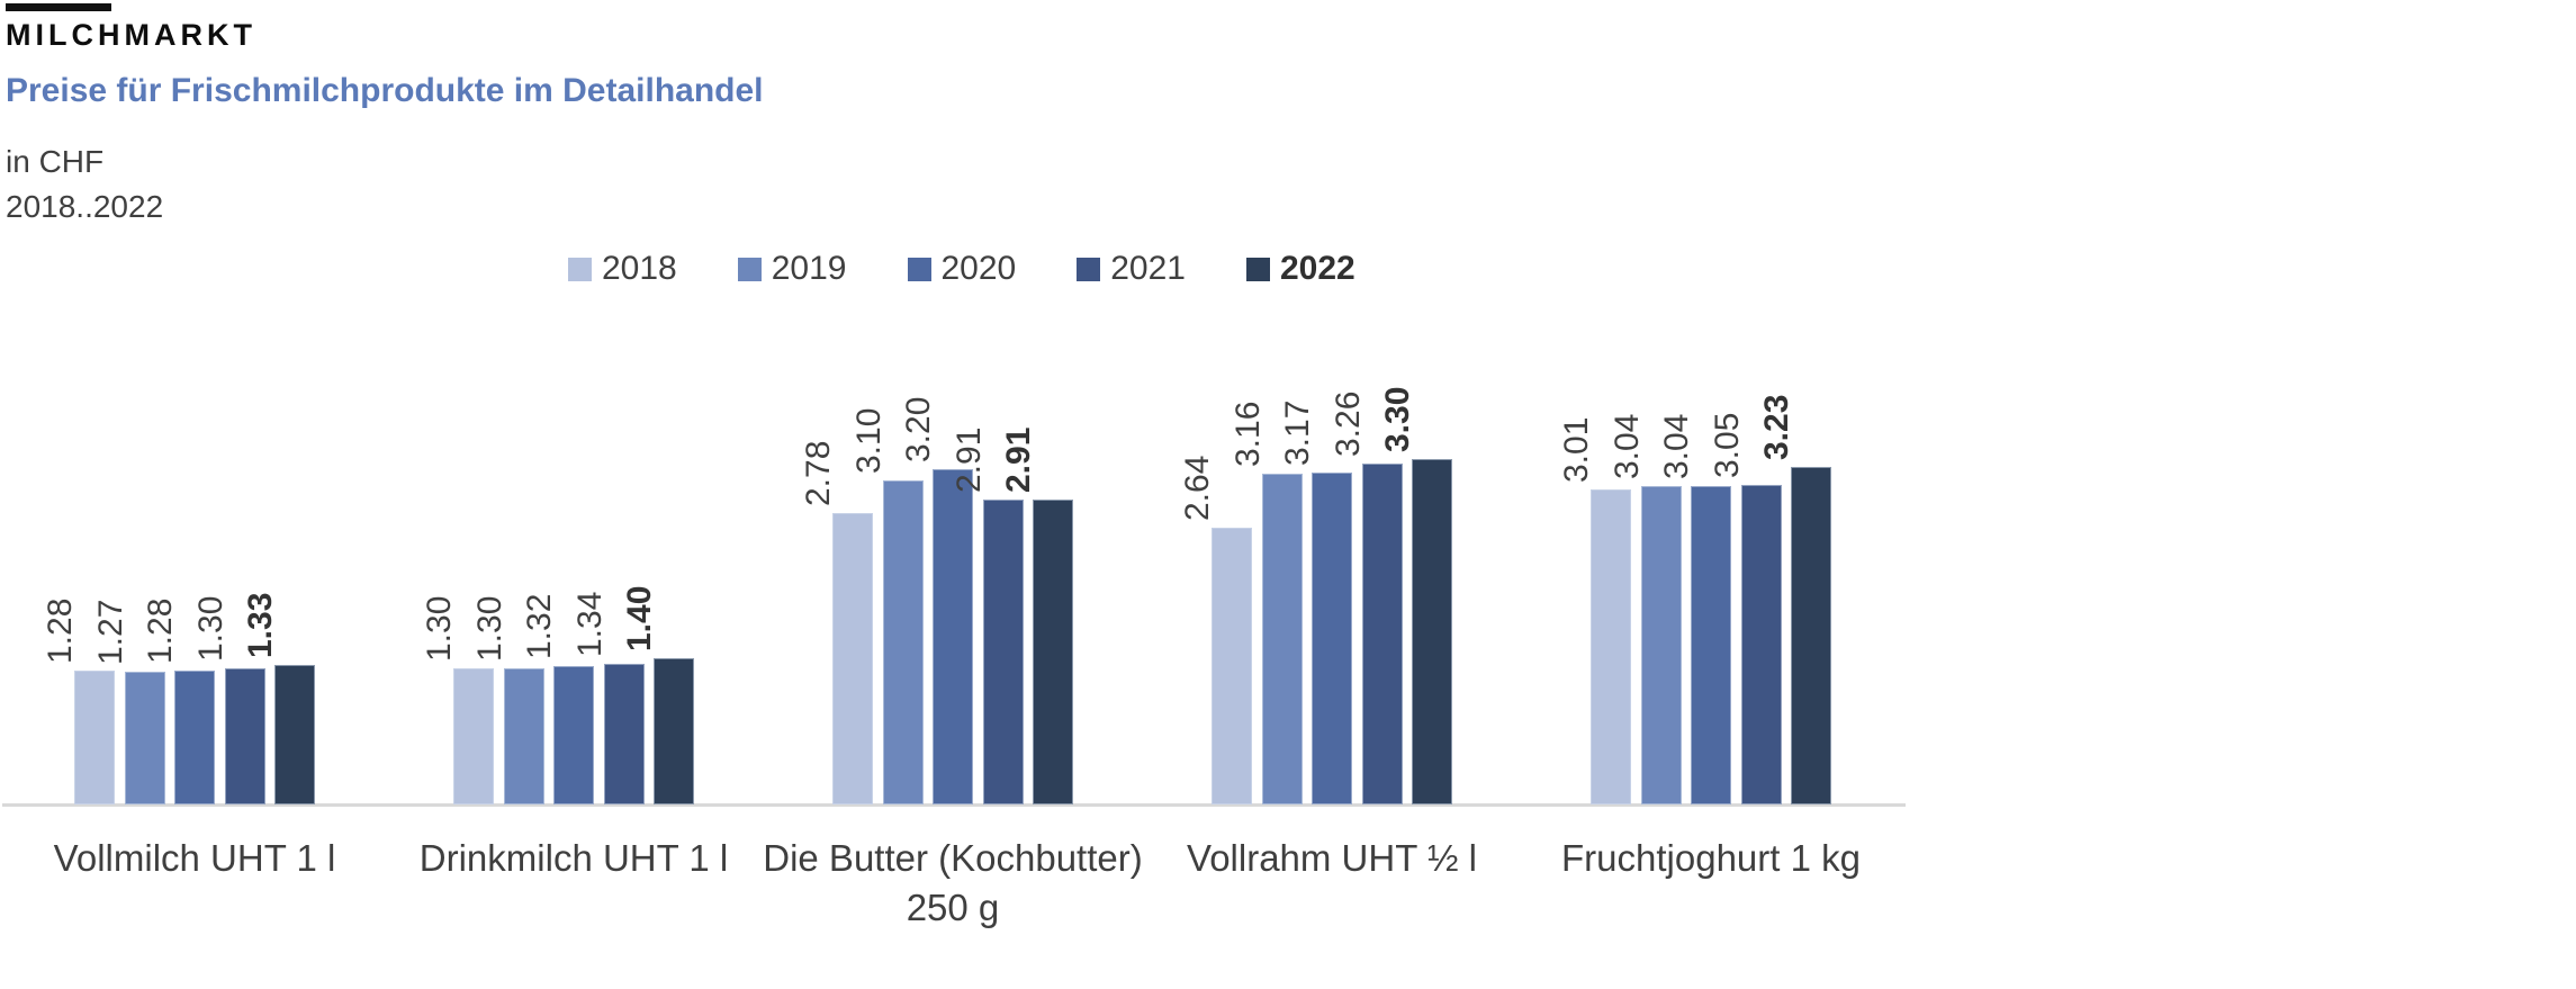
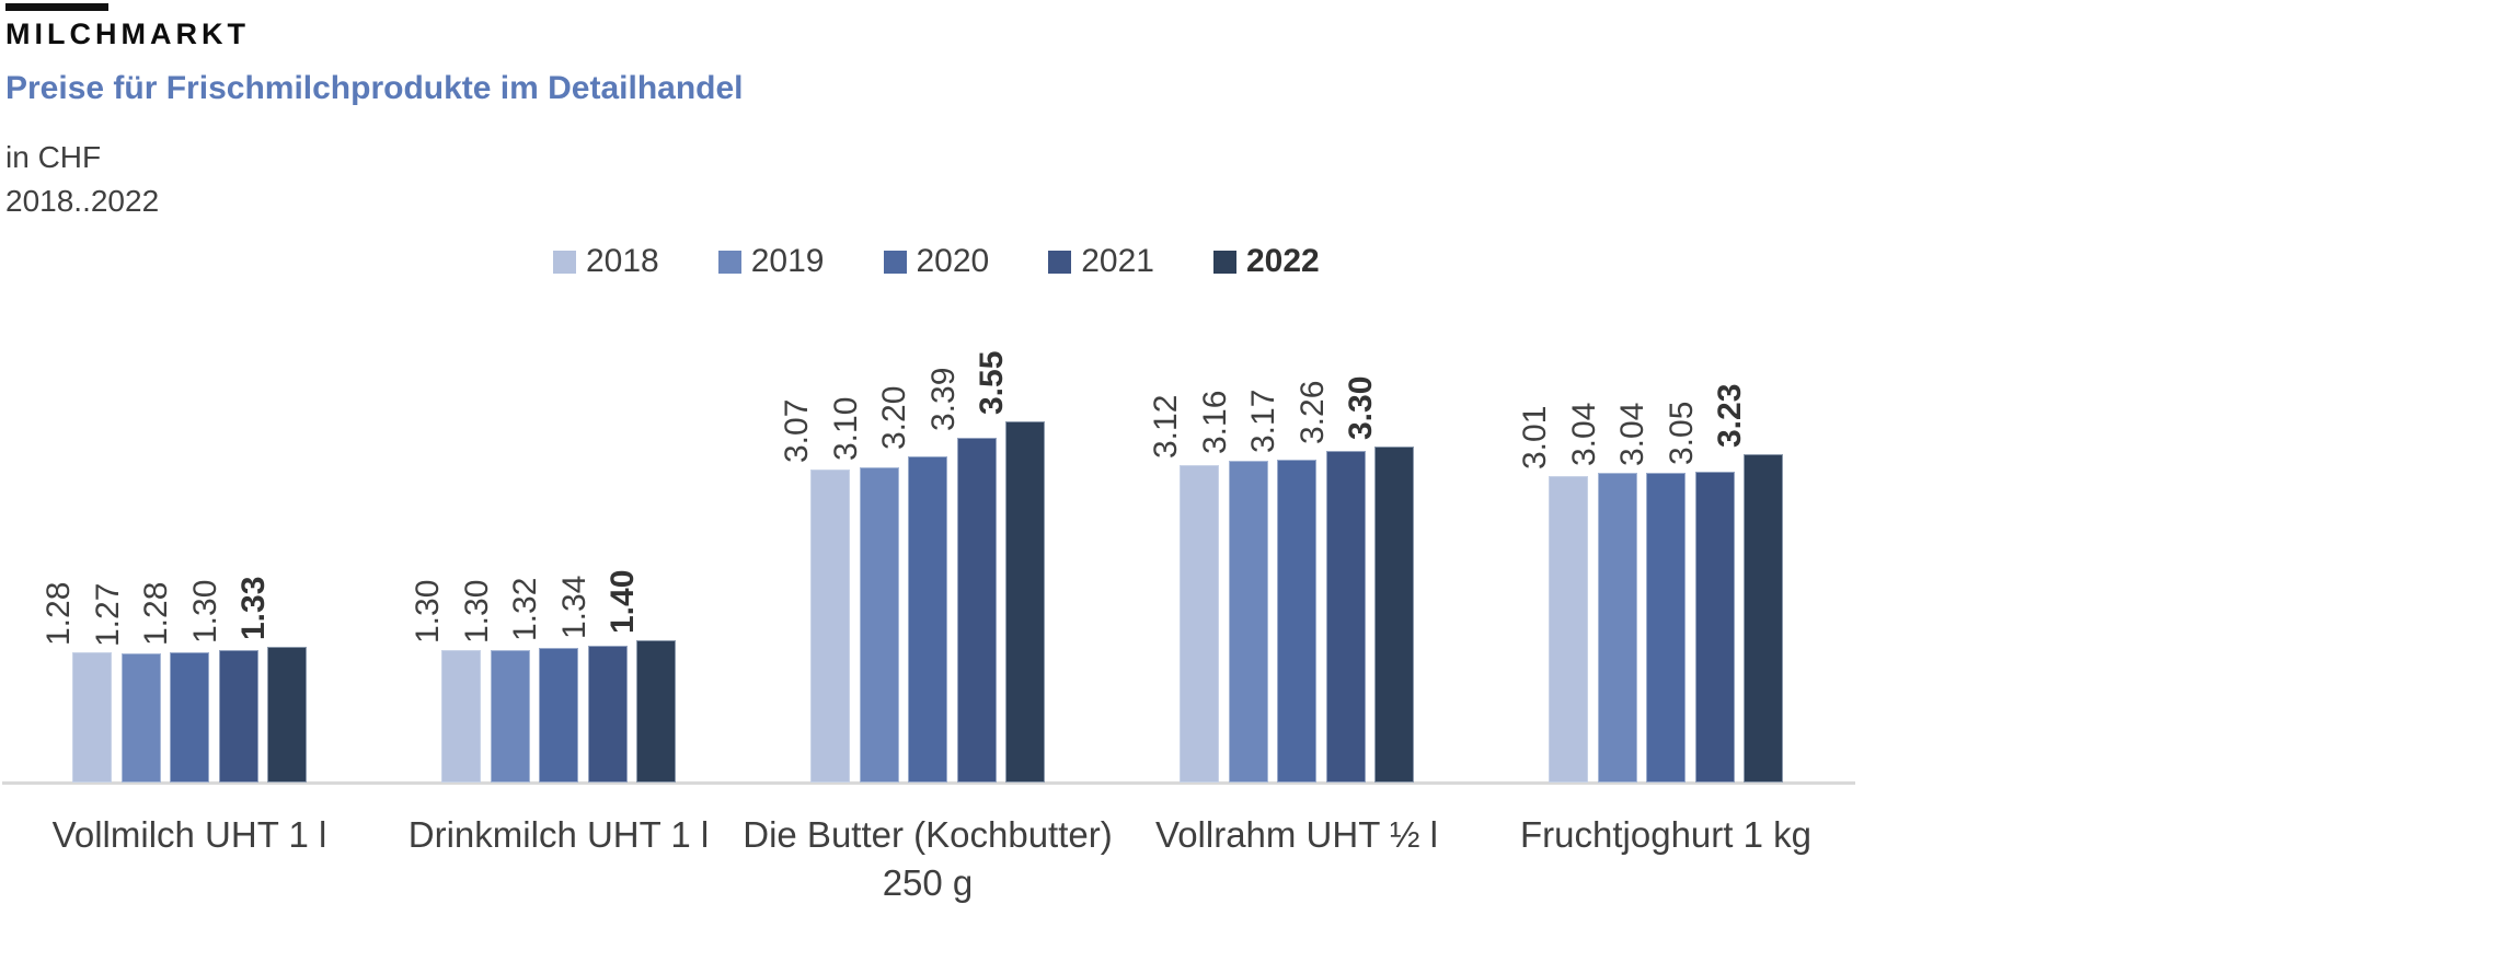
2018/Die Butter (Kochbutter) 250 g: 2.78 -> 3.07
2021/Die Butter (Kochbutter) 250 g: 2.91 -> 3.39
2022/Die Butter (Kochbutter) 250 g: 2.91 -> 3.55
2018/Vollrahm UHT ½ l: 2.64 -> 3.12
